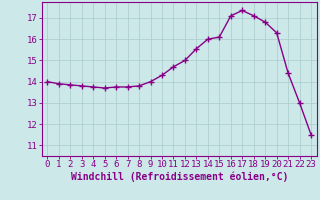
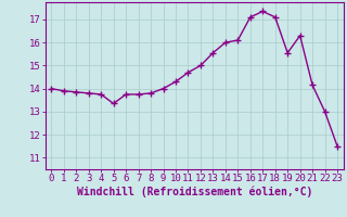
5: 13.70 -> 13.35
19: 16.80 -> 15.55
21: 14.40 -> 14.15
